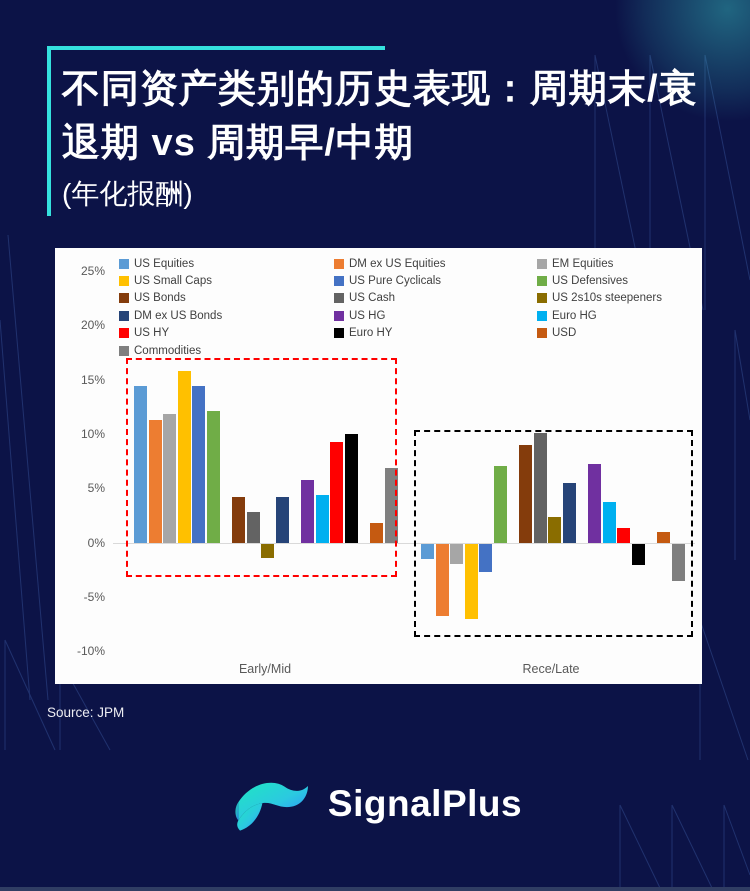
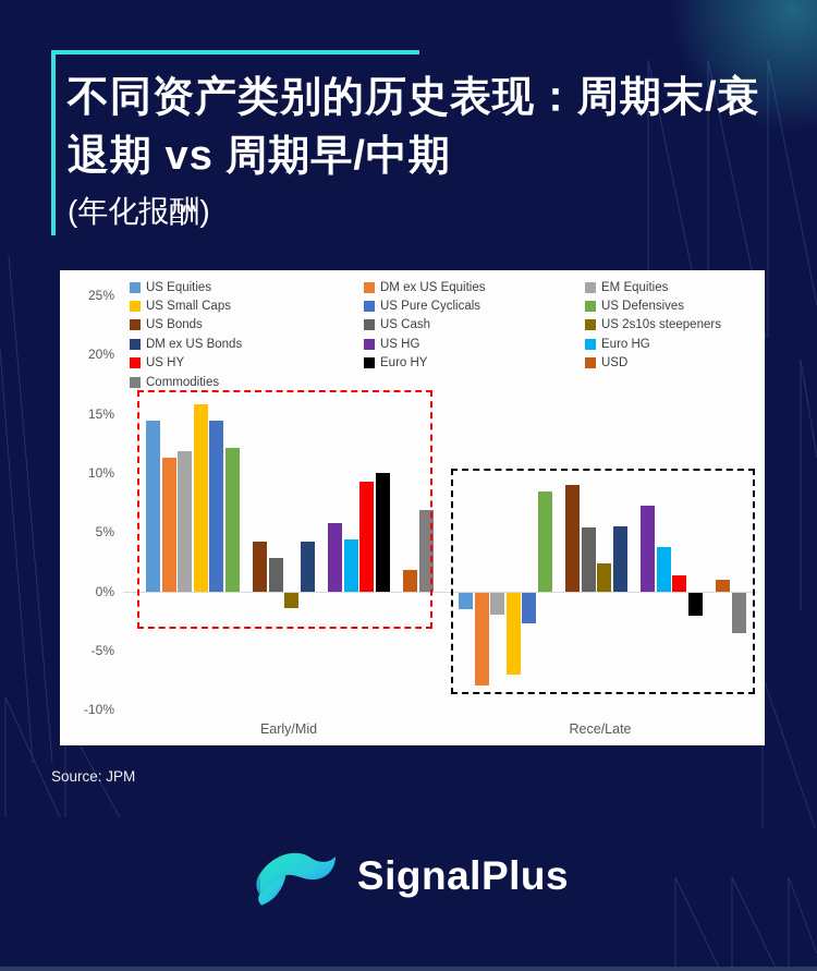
DM ex US Equities/Rece/Late: -6.6% -> -7.8%
US Defensives/Rece/Late: 7.1% -> 8.5%
US Cash/Rece/Late: 10.1% -> 5.4%
